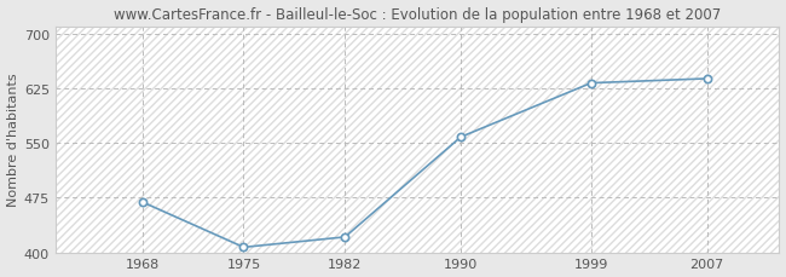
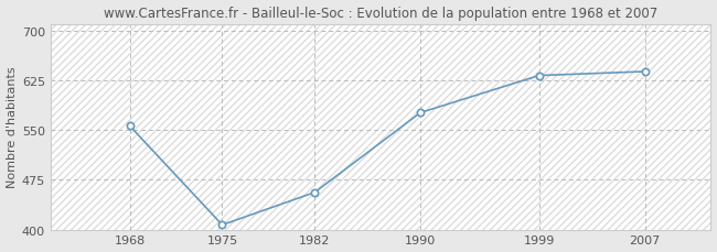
1968: 469 -> 556
1982: 421 -> 456
1990: 558 -> 576
